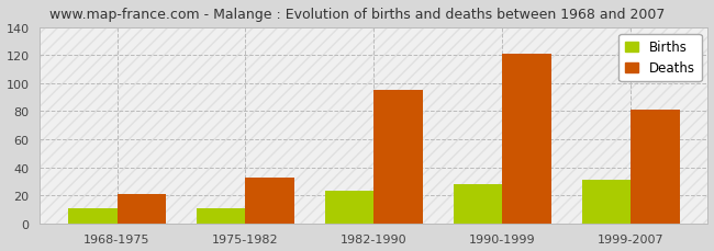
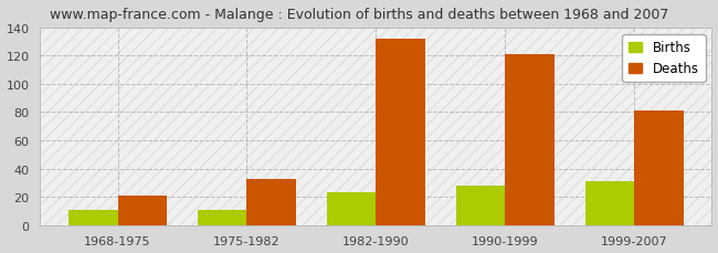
Deaths/1982-1990: 95 -> 132
